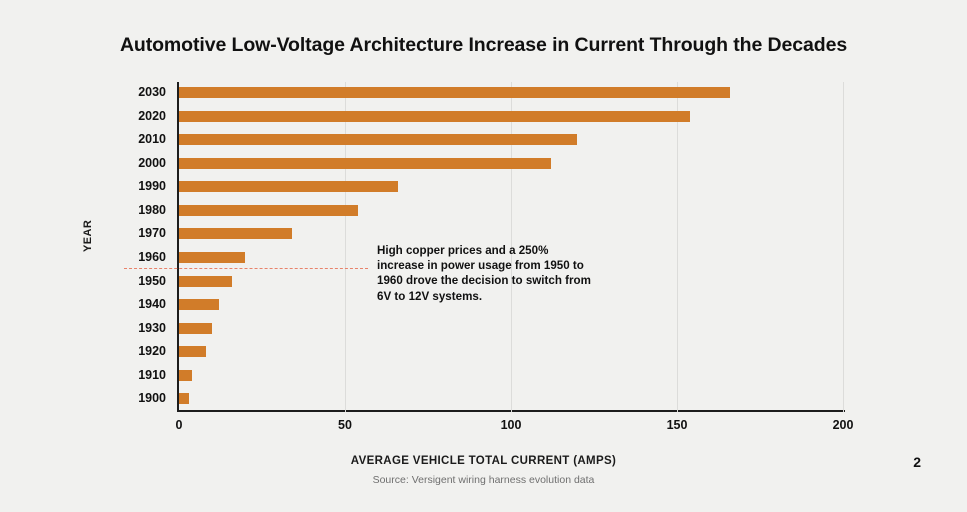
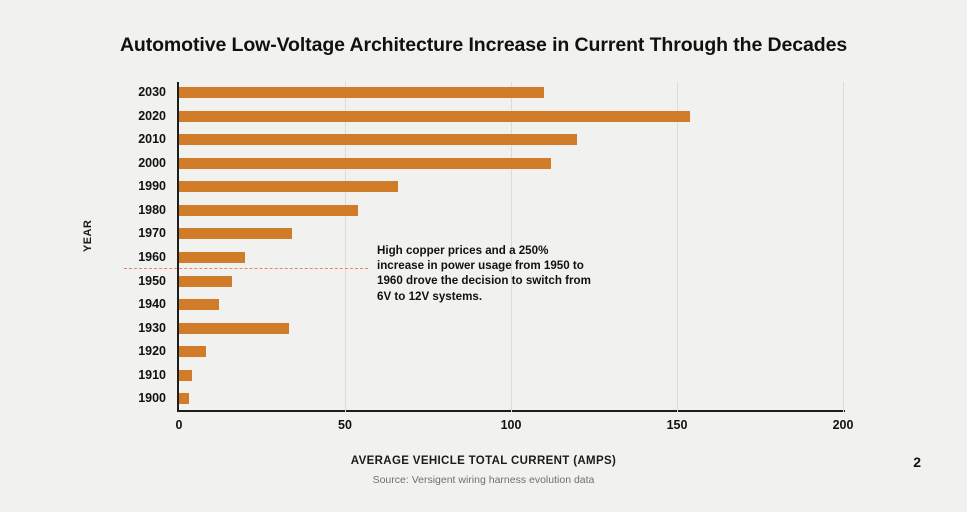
2030: 166 -> 110
1930: 10 -> 33
